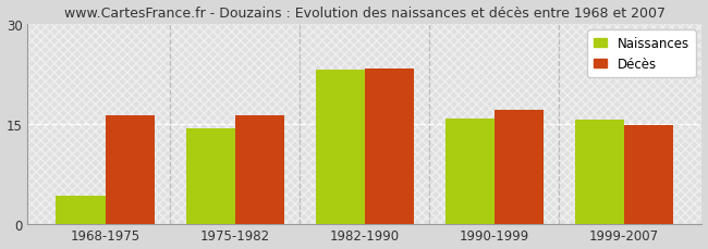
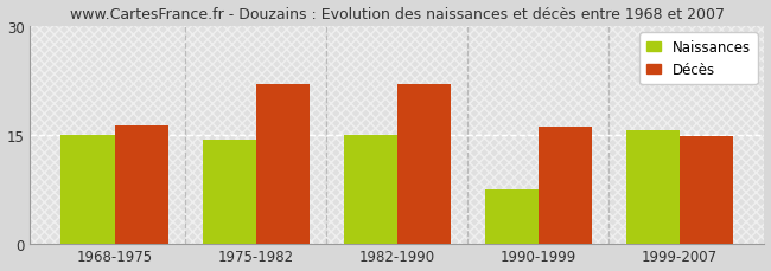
Naissances/1968-1975: 4.2 -> 15.0
Décès/1975-1982: 16.2 -> 22.0
Naissances/1982-1990: 23.0 -> 15.0
Décès/1982-1990: 23.2 -> 22.0
Naissances/1990-1999: 15.8 -> 7.5
Décès/1990-1999: 17.0 -> 16.0
